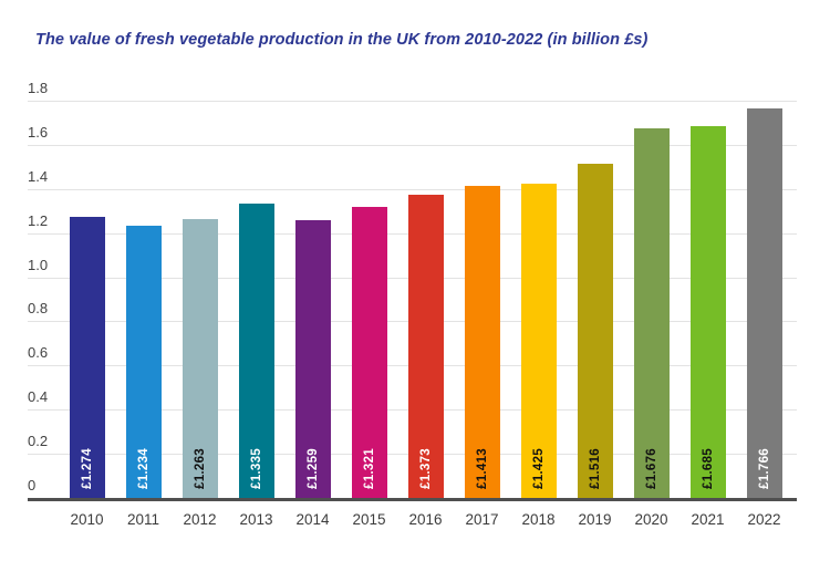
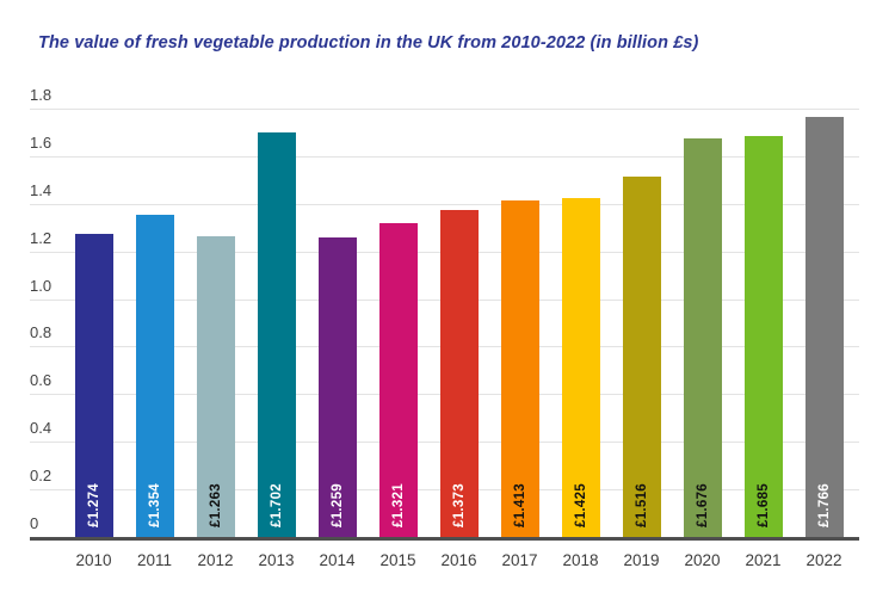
2011: £1.234 -> £1.354
2013: £1.335 -> £1.702
